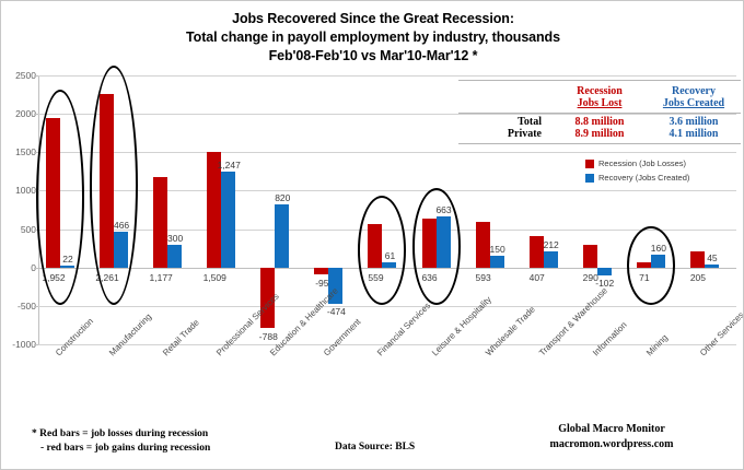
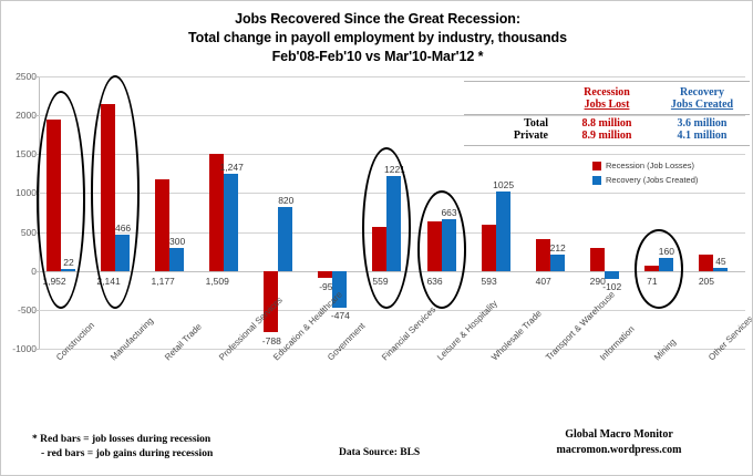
Recession (Job Losses)/Manufacturing: 2,261 -> 2,141
Recovery (Jobs Created)/Financial Services: 61 -> 1221
Recovery (Jobs Created)/Wholesale Trade: 150 -> 1025
